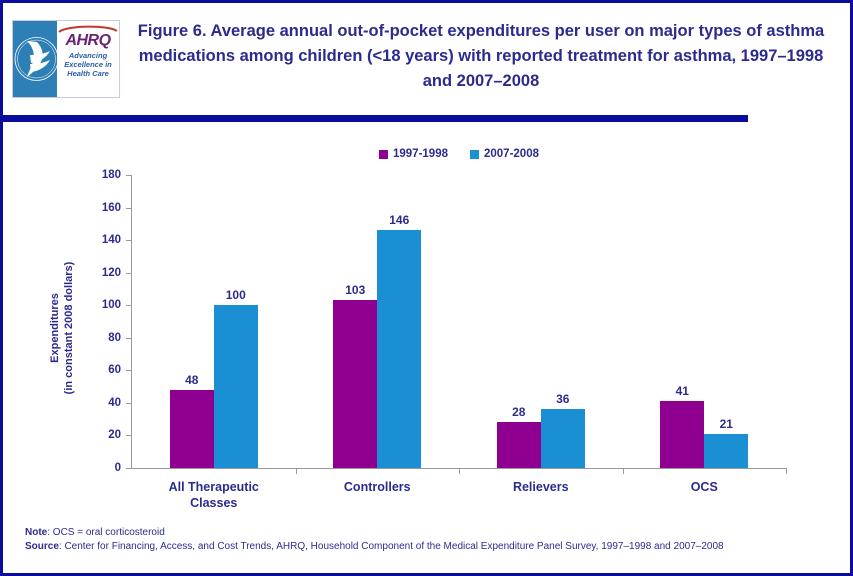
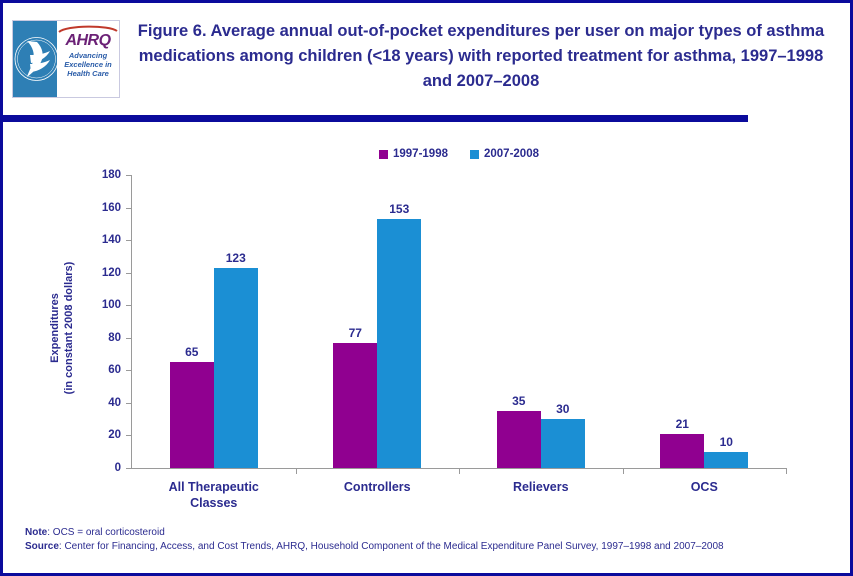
1997-1998/All Therapeutic Classes: 48 -> 65
2007-2008/All Therapeutic Classes: 100 -> 123
1997-1998/Controllers: 103 -> 77
2007-2008/Controllers: 146 -> 153
1997-1998/Relievers: 28 -> 35
2007-2008/Relievers: 36 -> 30
1997-1998/OCS: 41 -> 21
2007-2008/OCS: 21 -> 10
